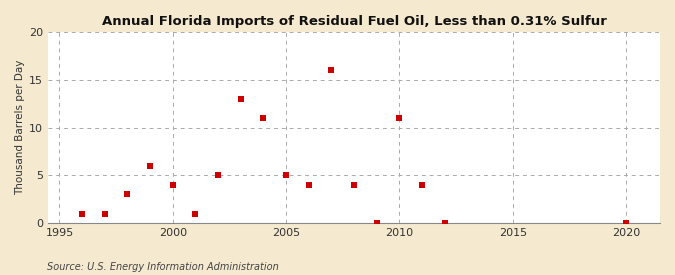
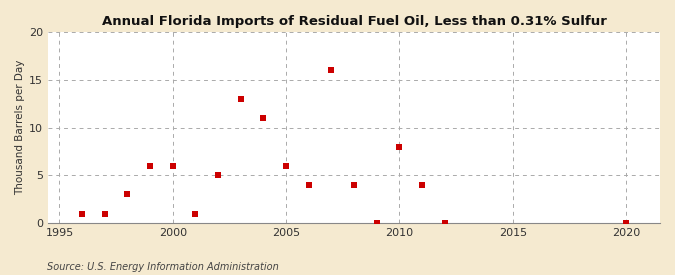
2000: 4 -> 6
2005: 5 -> 6
2010: 11 -> 8
